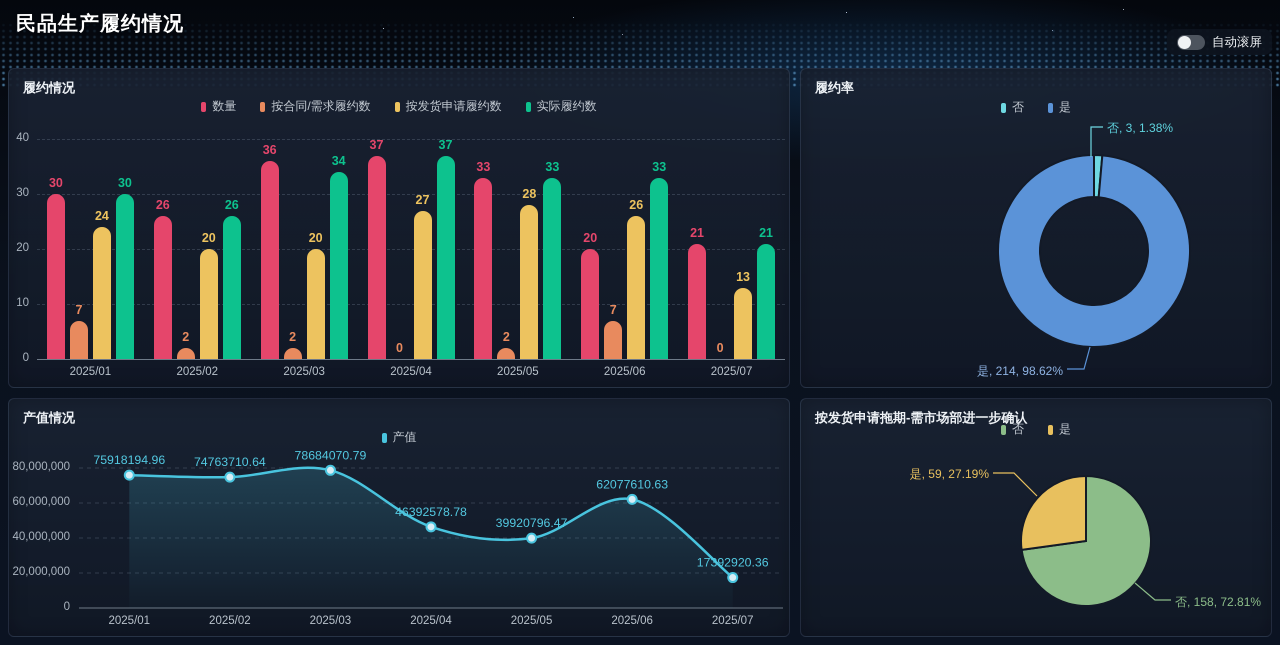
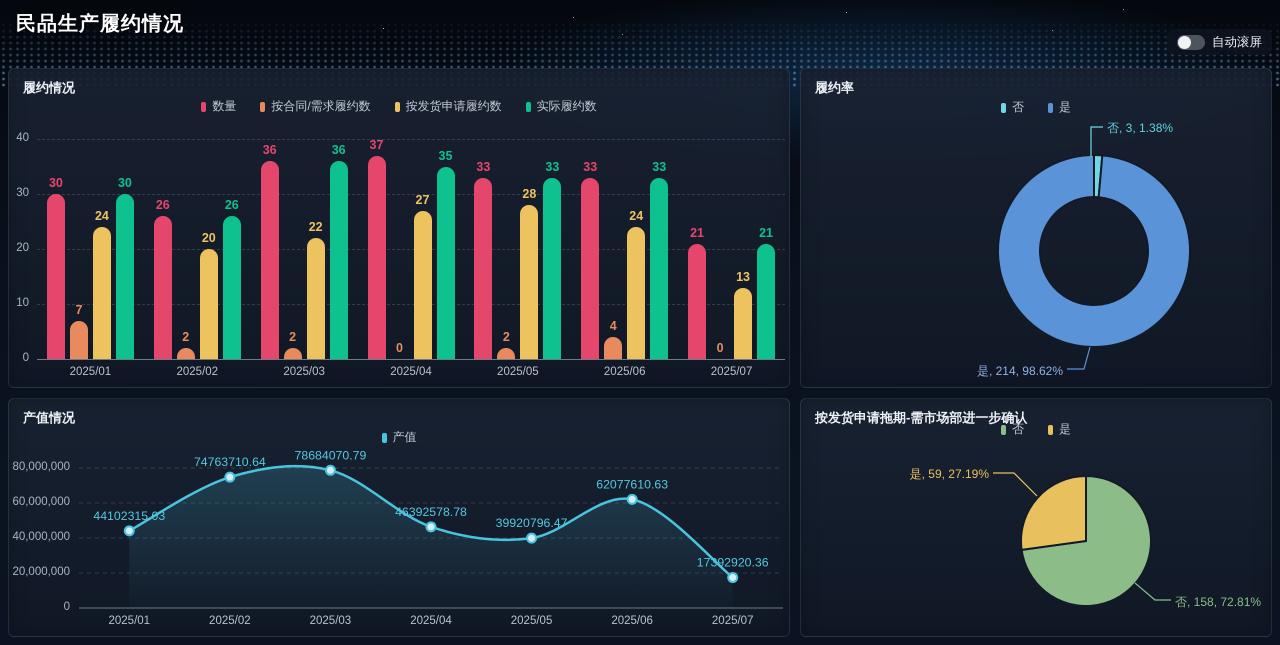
履约情况/按发货申请履约数/2025/03: 20 -> 22
履约情况/实际履约数/2025/03: 34 -> 36
履约情况/实际履约数/2025/04: 37 -> 35
履约情况/数量/2025/06: 20 -> 33
履约情况/按合同/需求履约数/2025/06: 7 -> 4
履约情况/按发货申请履约数/2025/06: 26 -> 24
产值情况/2025/01: 75918194.96 -> 44102315.03
